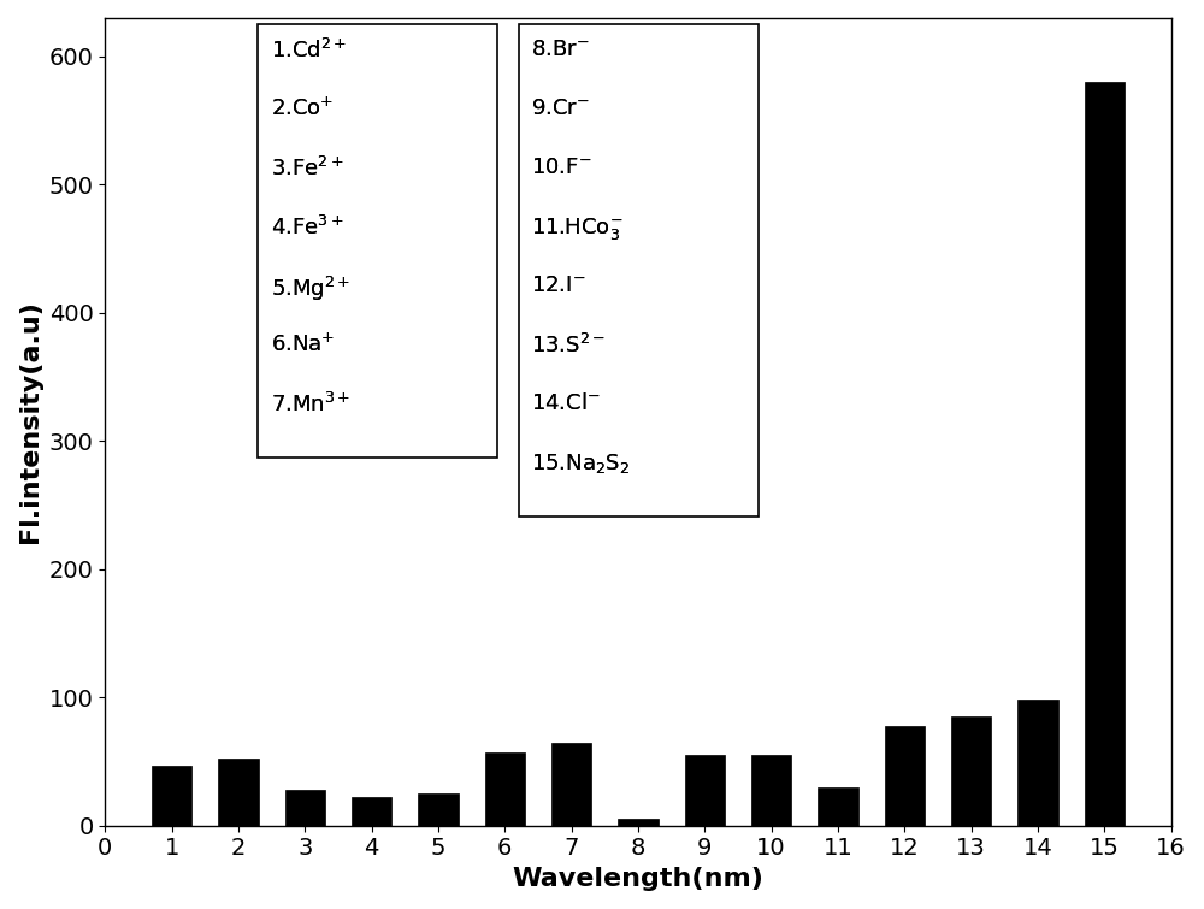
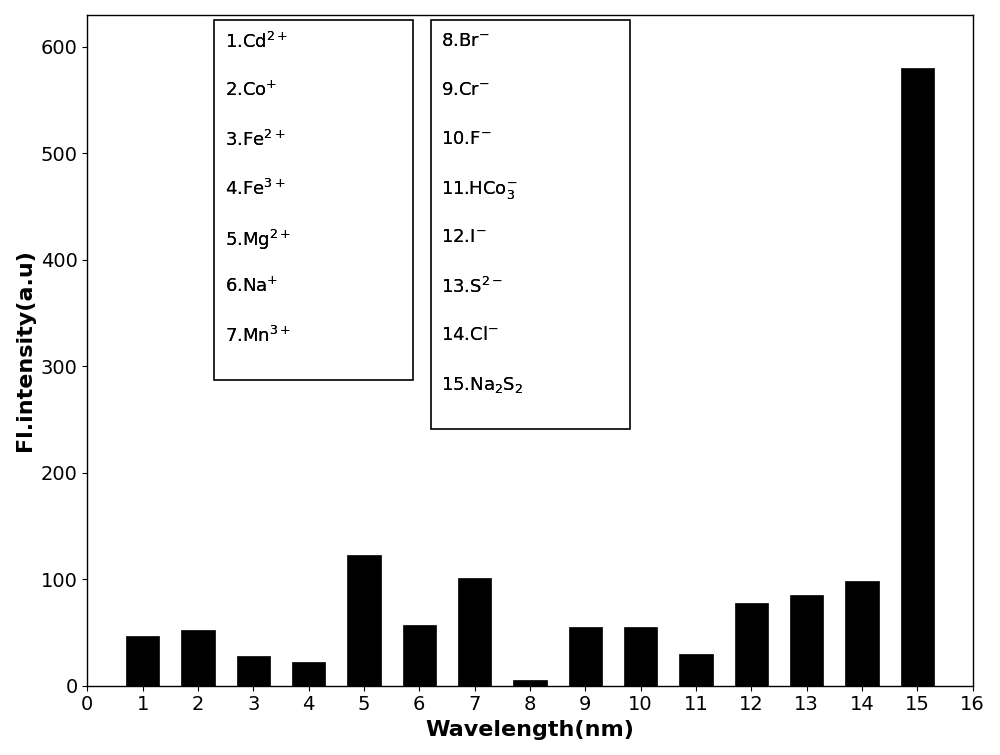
5: 25 -> 123
7: 65 -> 101
